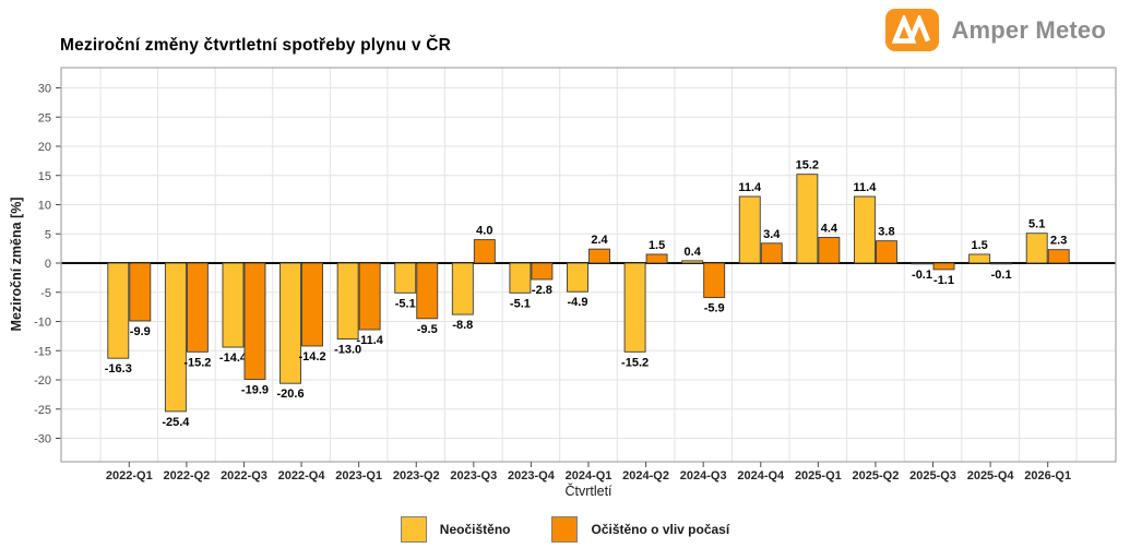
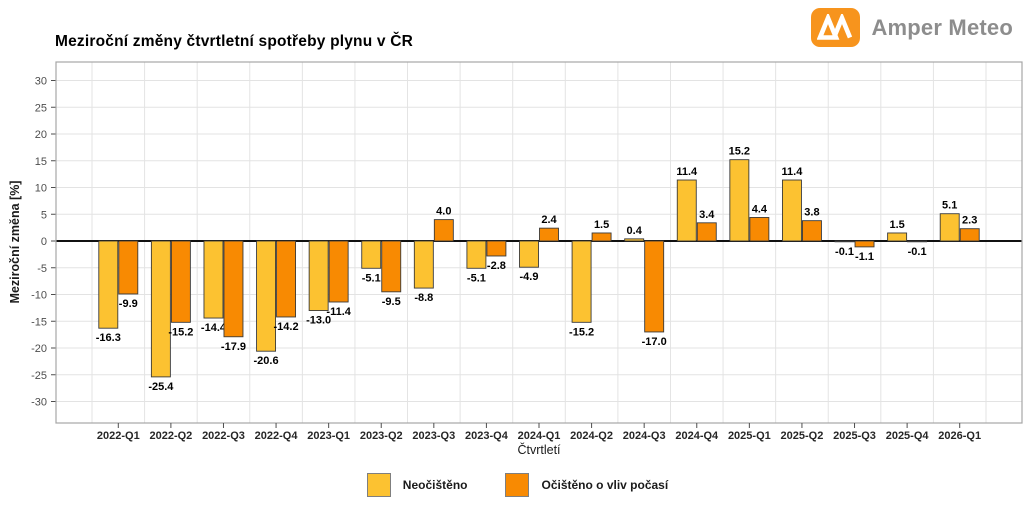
Očištěno o vliv počasí/2022-Q3: -19.9 -> -17.9
Očištěno o vliv počasí/2024-Q3: -5.9 -> -17.0
